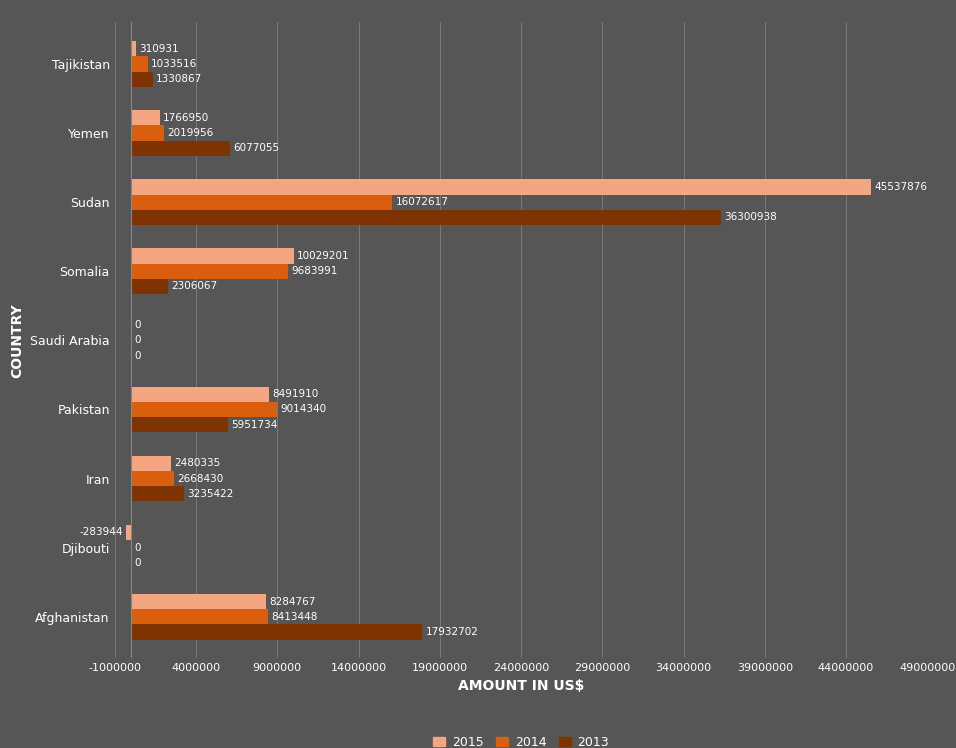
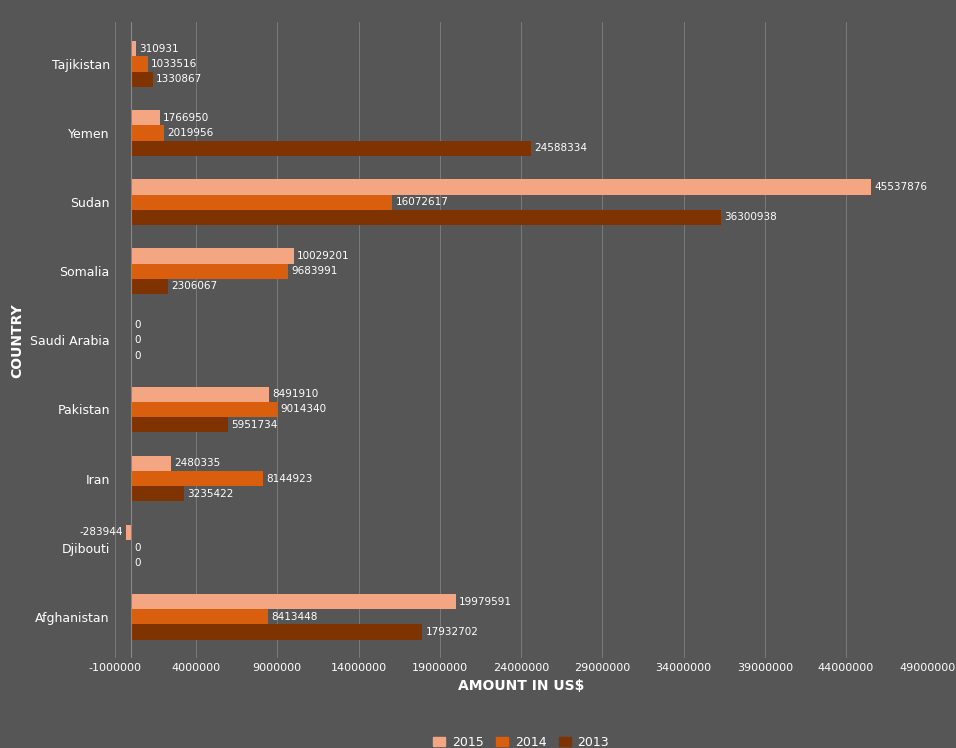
2013/Yemen: 6077055 -> 24588334
2014/Iran: 2668430 -> 8144923
2015/Afghanistan: 8284767 -> 19979591
